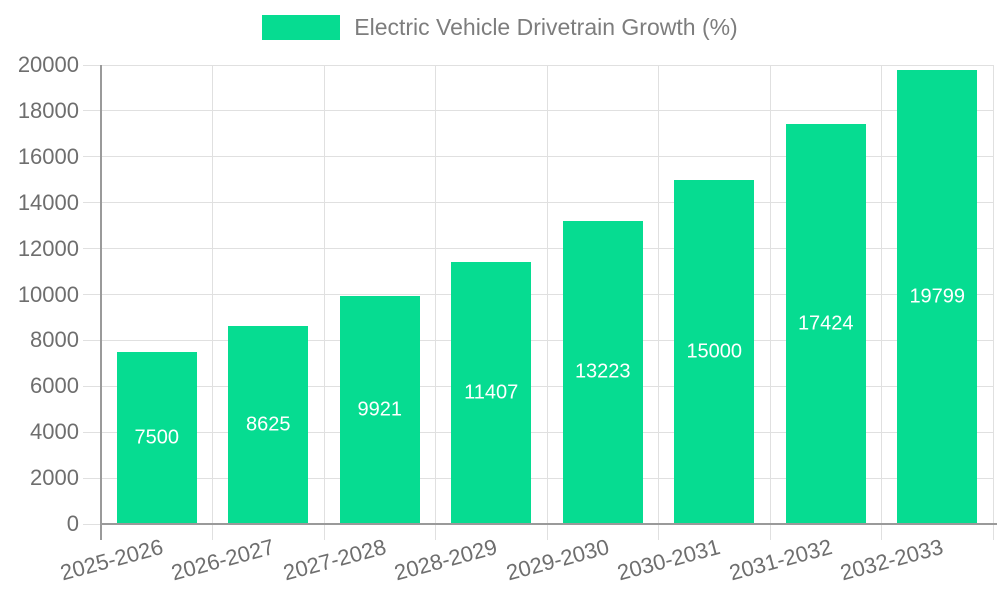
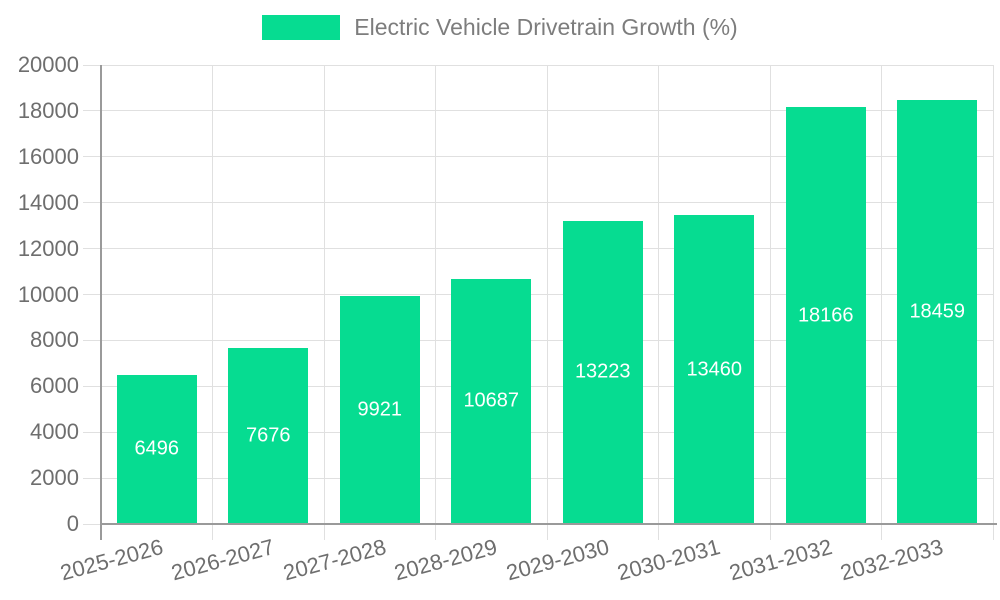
2025-2026: 7500 -> 6496
2026-2027: 8625 -> 7676
2028-2029: 11407 -> 10687
2030-2031: 15000 -> 13460
2031-2032: 17424 -> 18166
2032-2033: 19799 -> 18459
